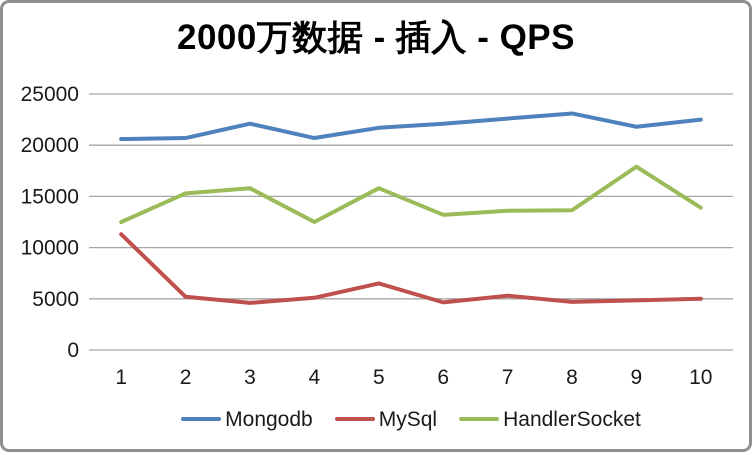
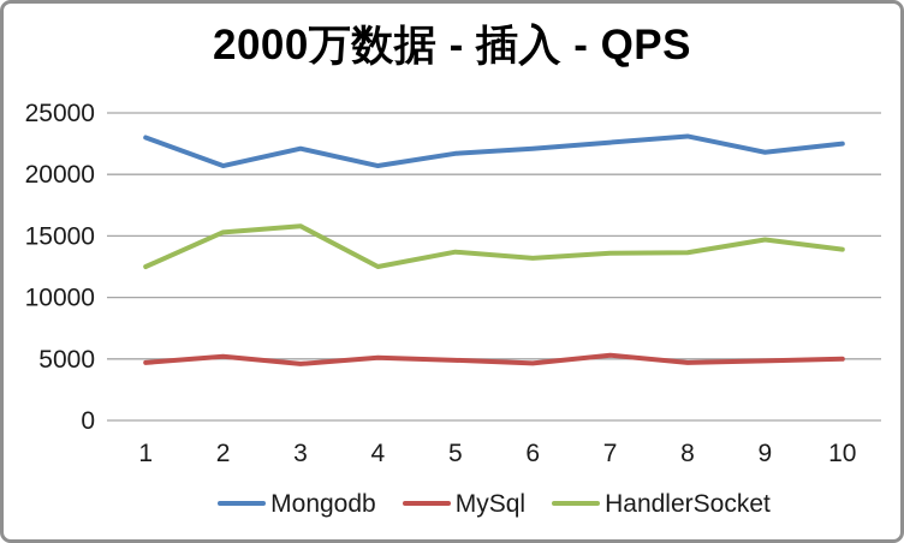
Mongodb/1: 20600 -> 23000
MySql/1: 11300 -> 4700
MySql/5: 6500 -> 4900
HandlerSocket/5: 15800 -> 13700
HandlerSocket/9: 17900 -> 14700
